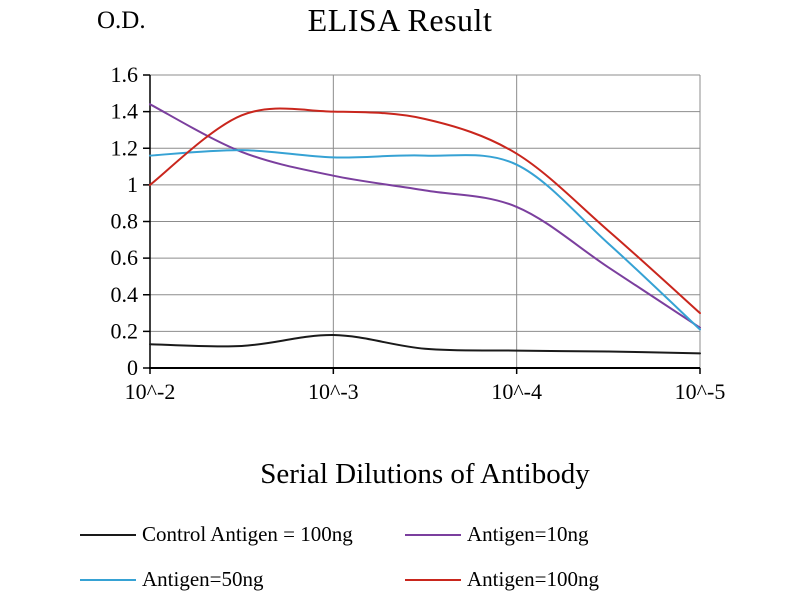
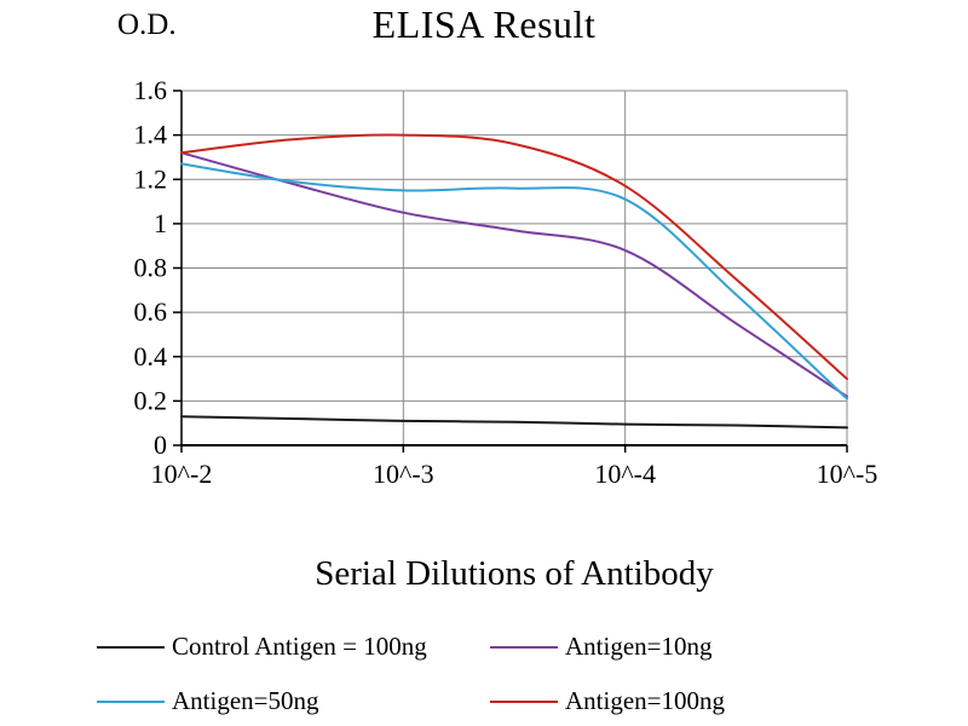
Antigen=10ng/0: 1.44 -> 1.32
Antigen=50ng/0: 1.16 -> 1.27
Antigen=100ng/0: 1.00 -> 1.32
Control Antigen = 100ng/1: 0.18 -> 0.11
